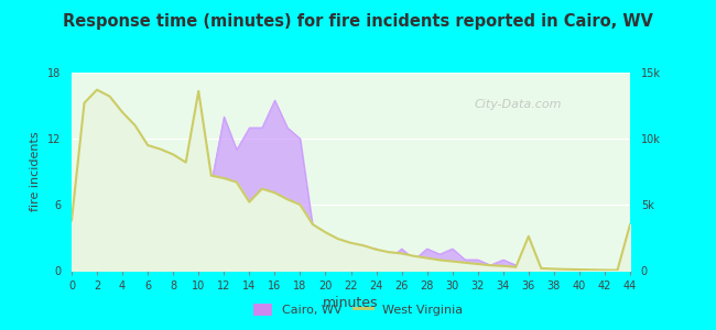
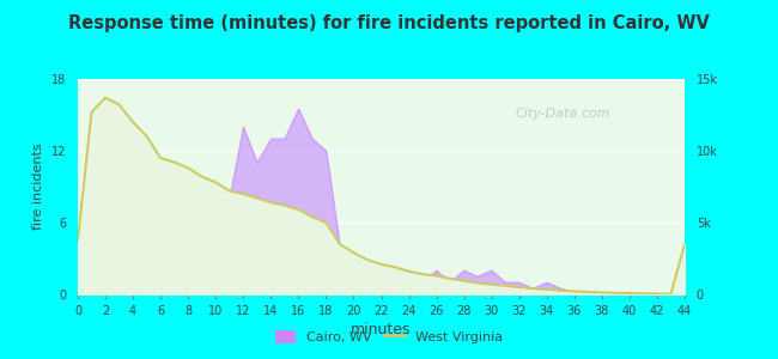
West Virginia/10: 13.6k -> 7.8k
West Virginia/14: 5.2k -> 6.4k
West Virginia/36: 2.6k -> 0.2k
